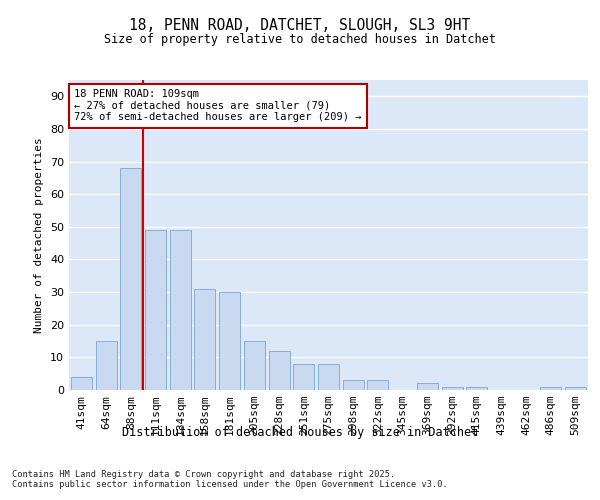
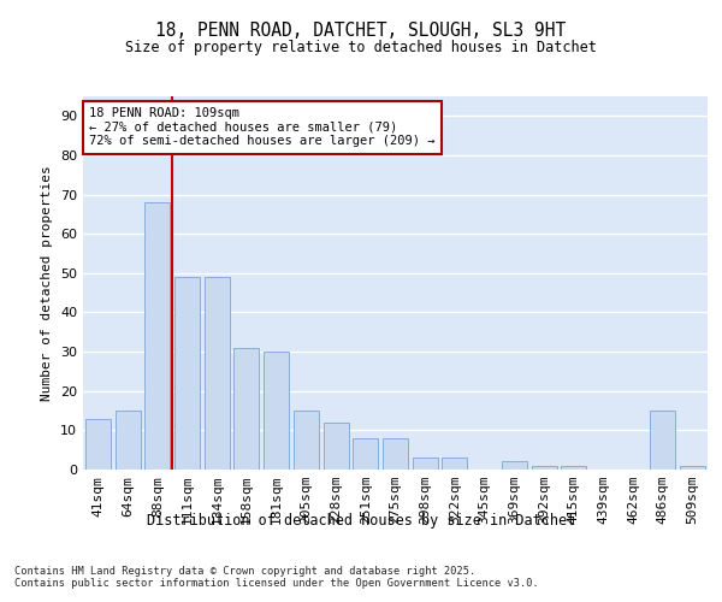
41sqm: 4 -> 13
486sqm: 1 -> 15
